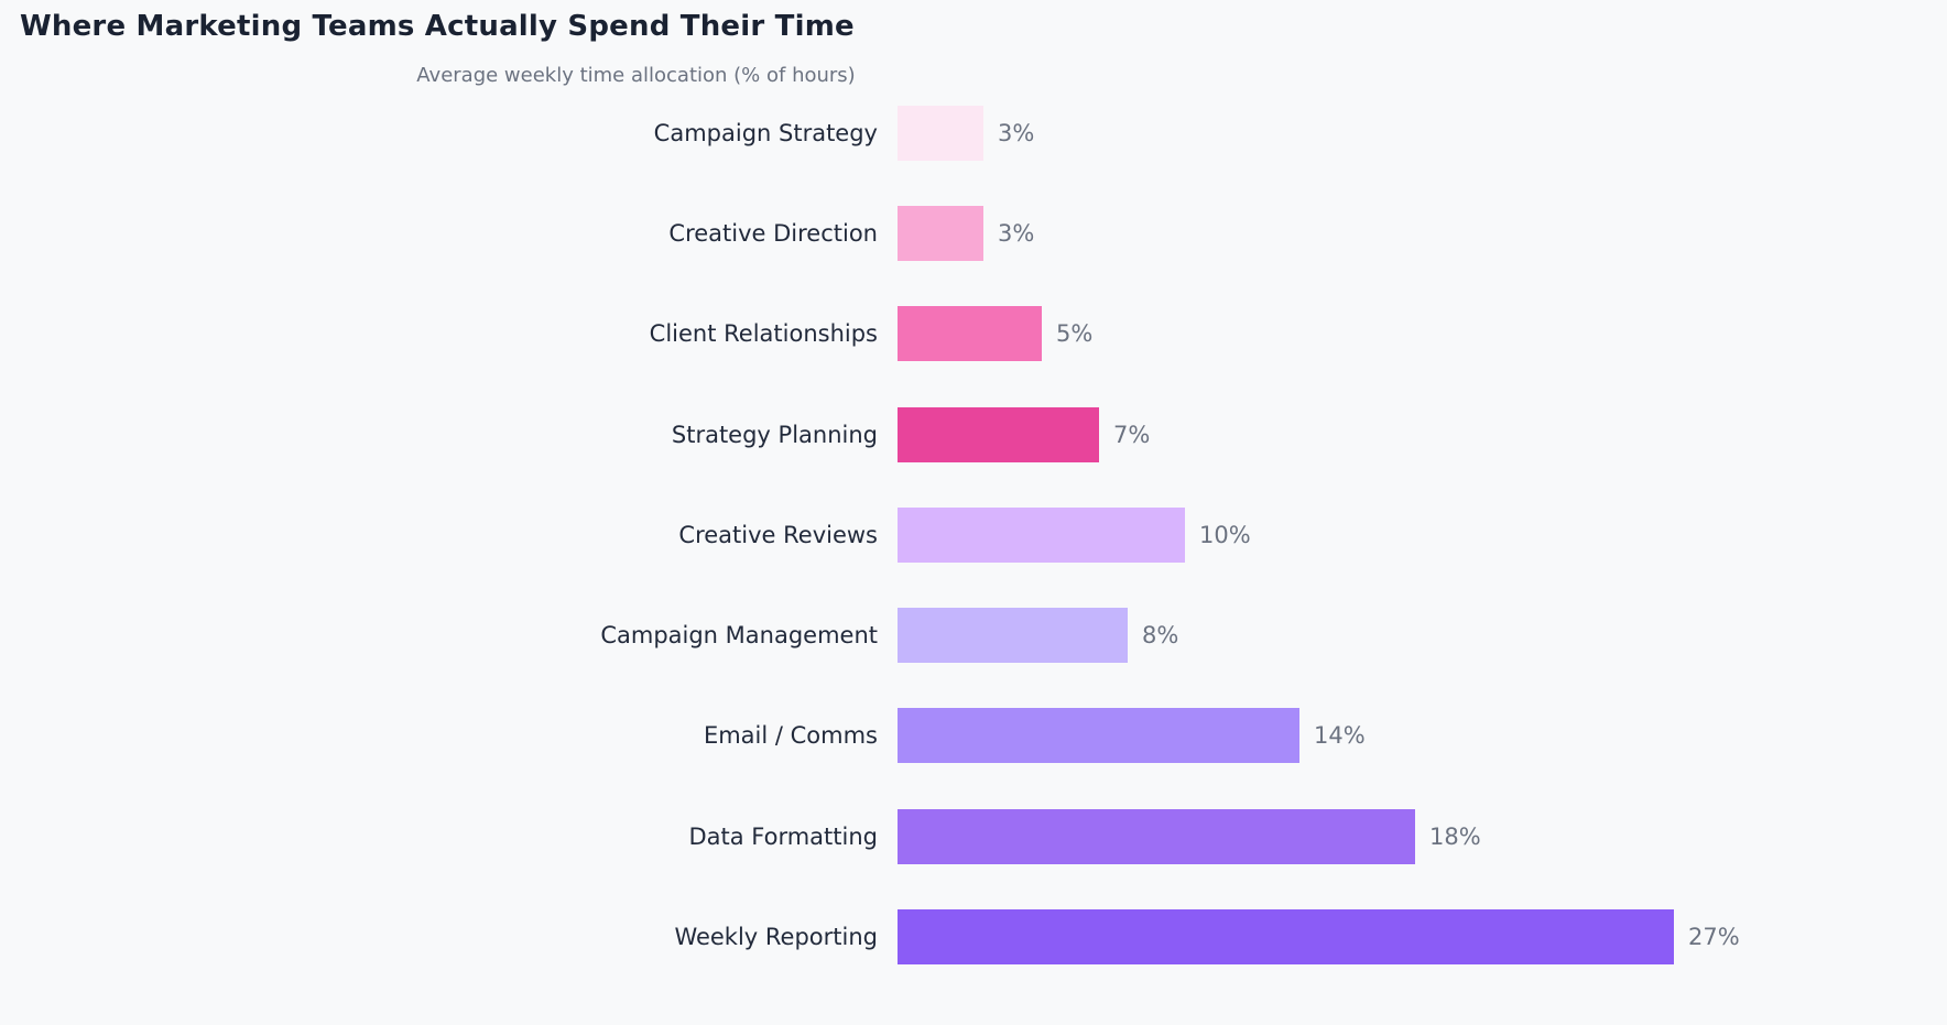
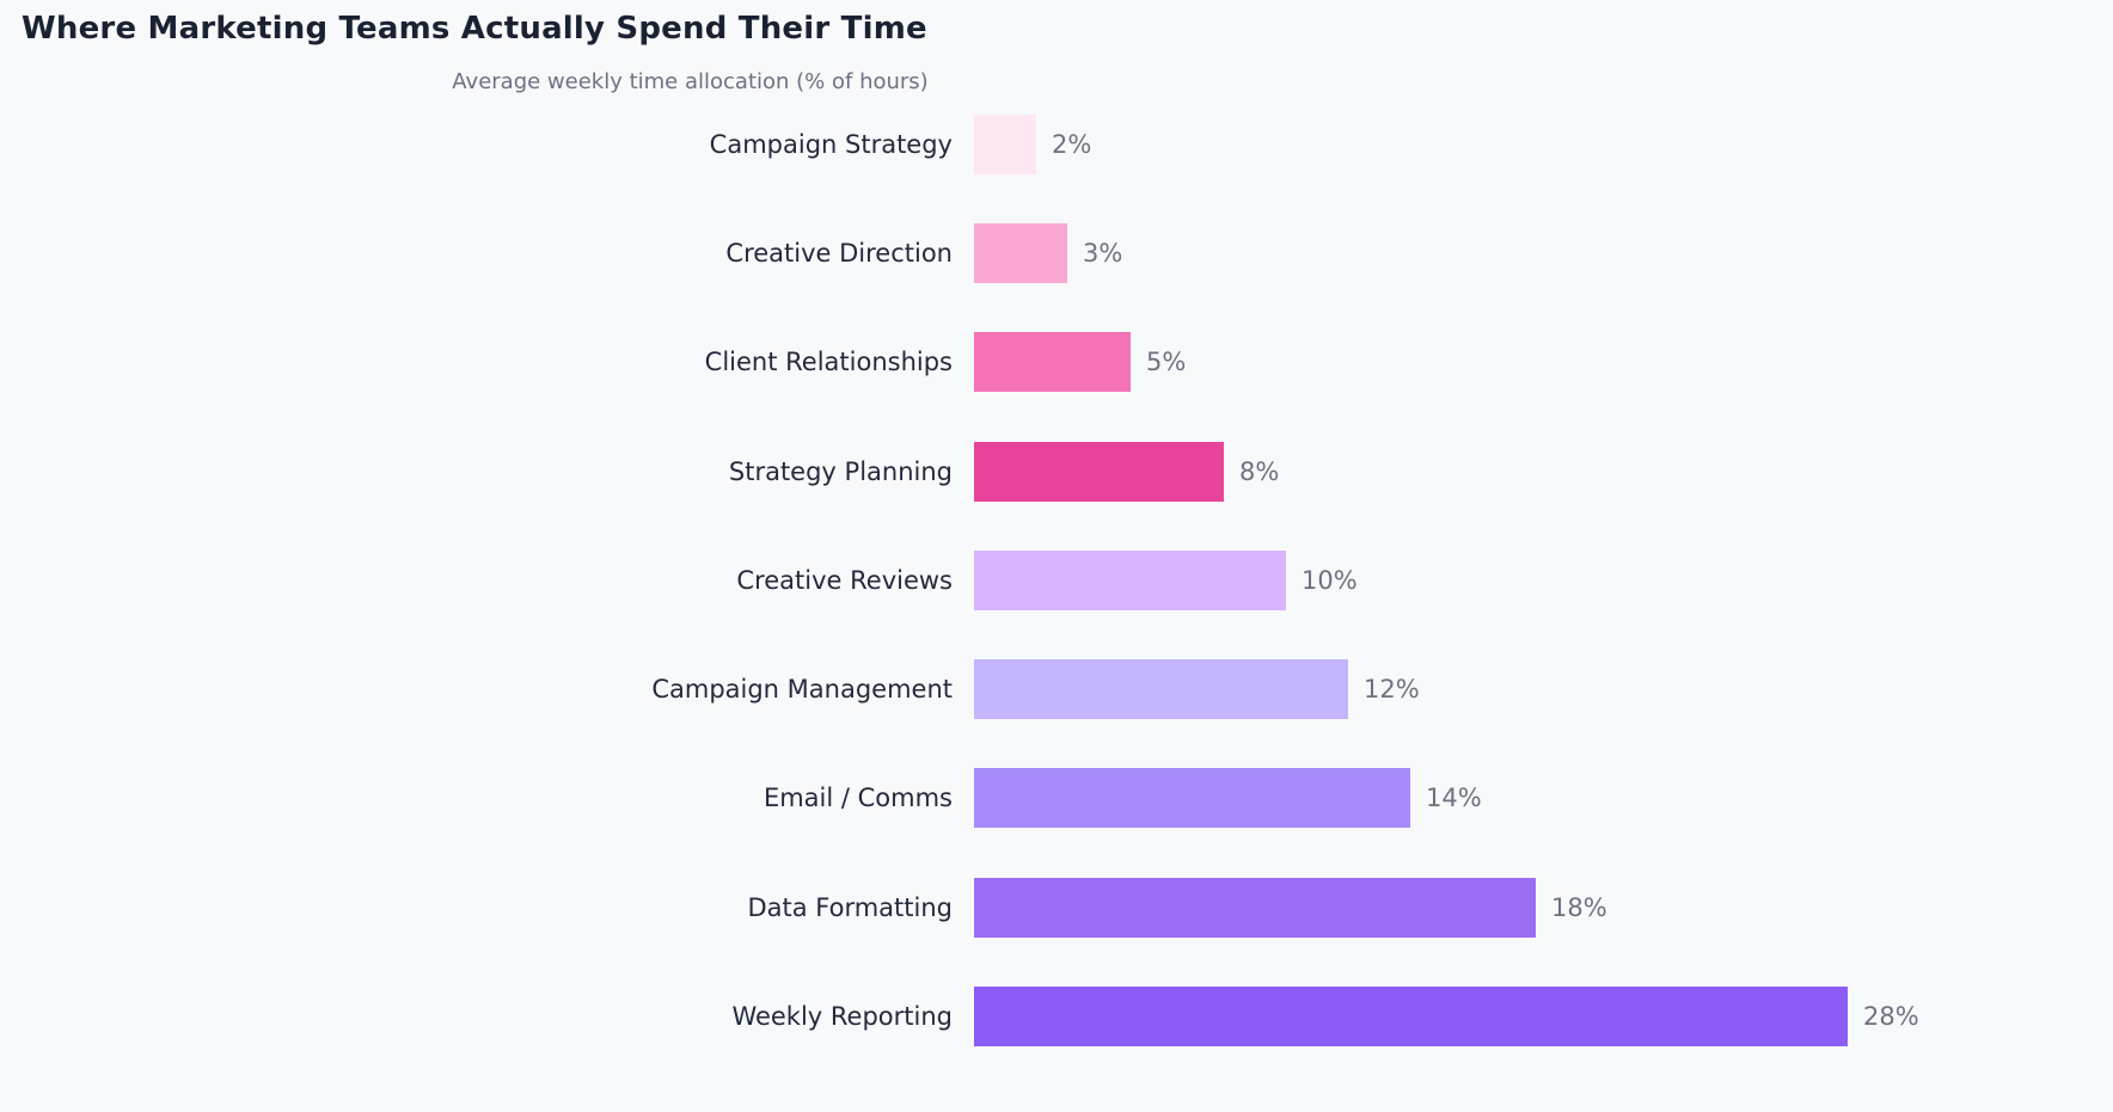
Campaign Strategy: 3% -> 2%
Strategy Planning: 7% -> 8%
Campaign Management: 8% -> 12%
Weekly Reporting: 27% -> 28%
